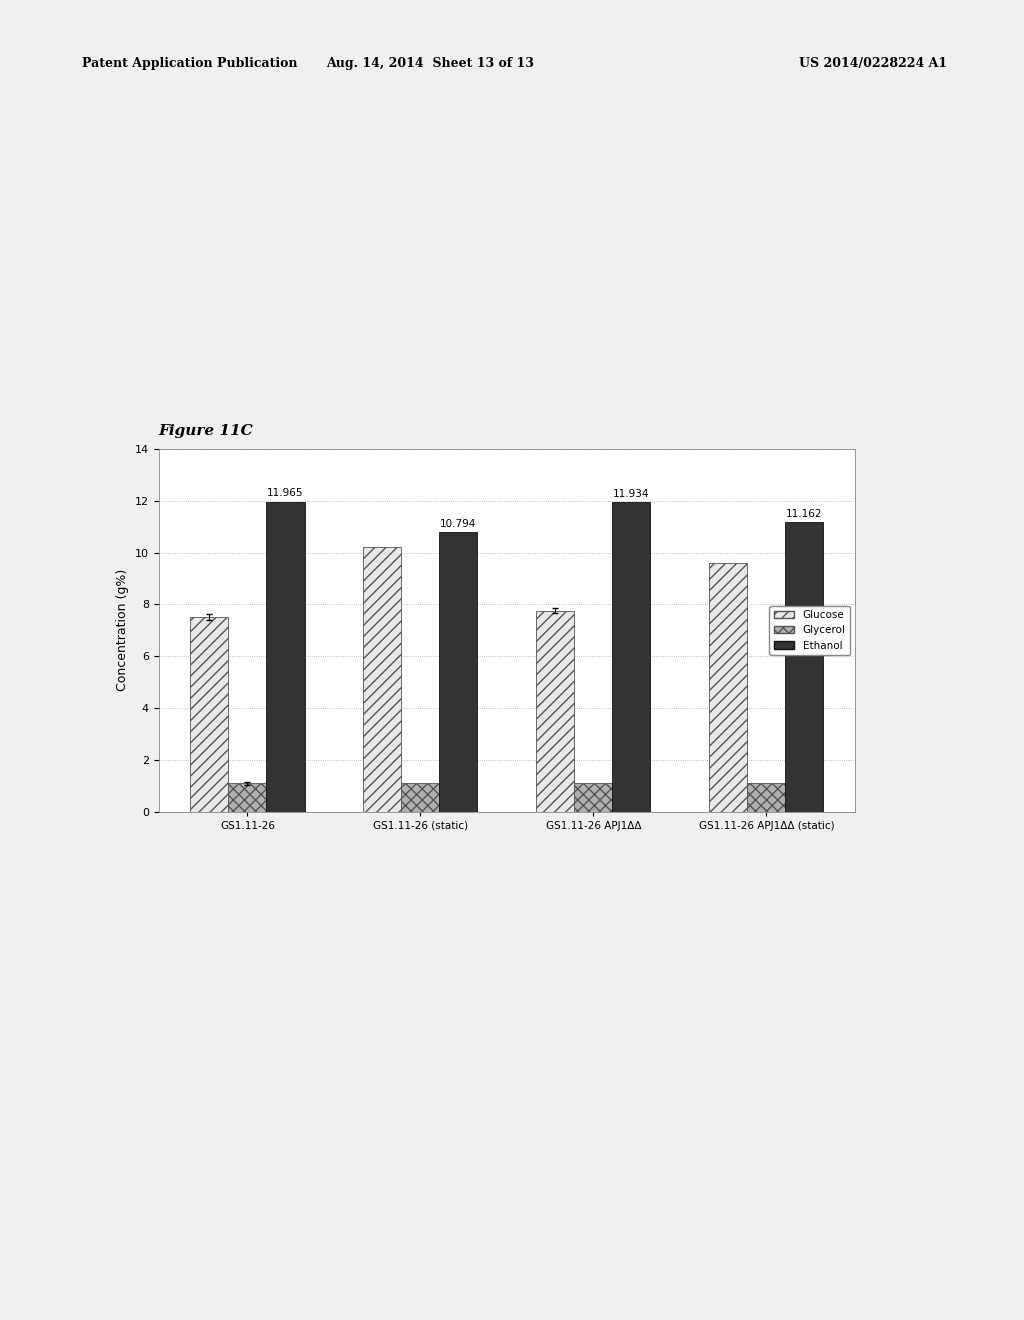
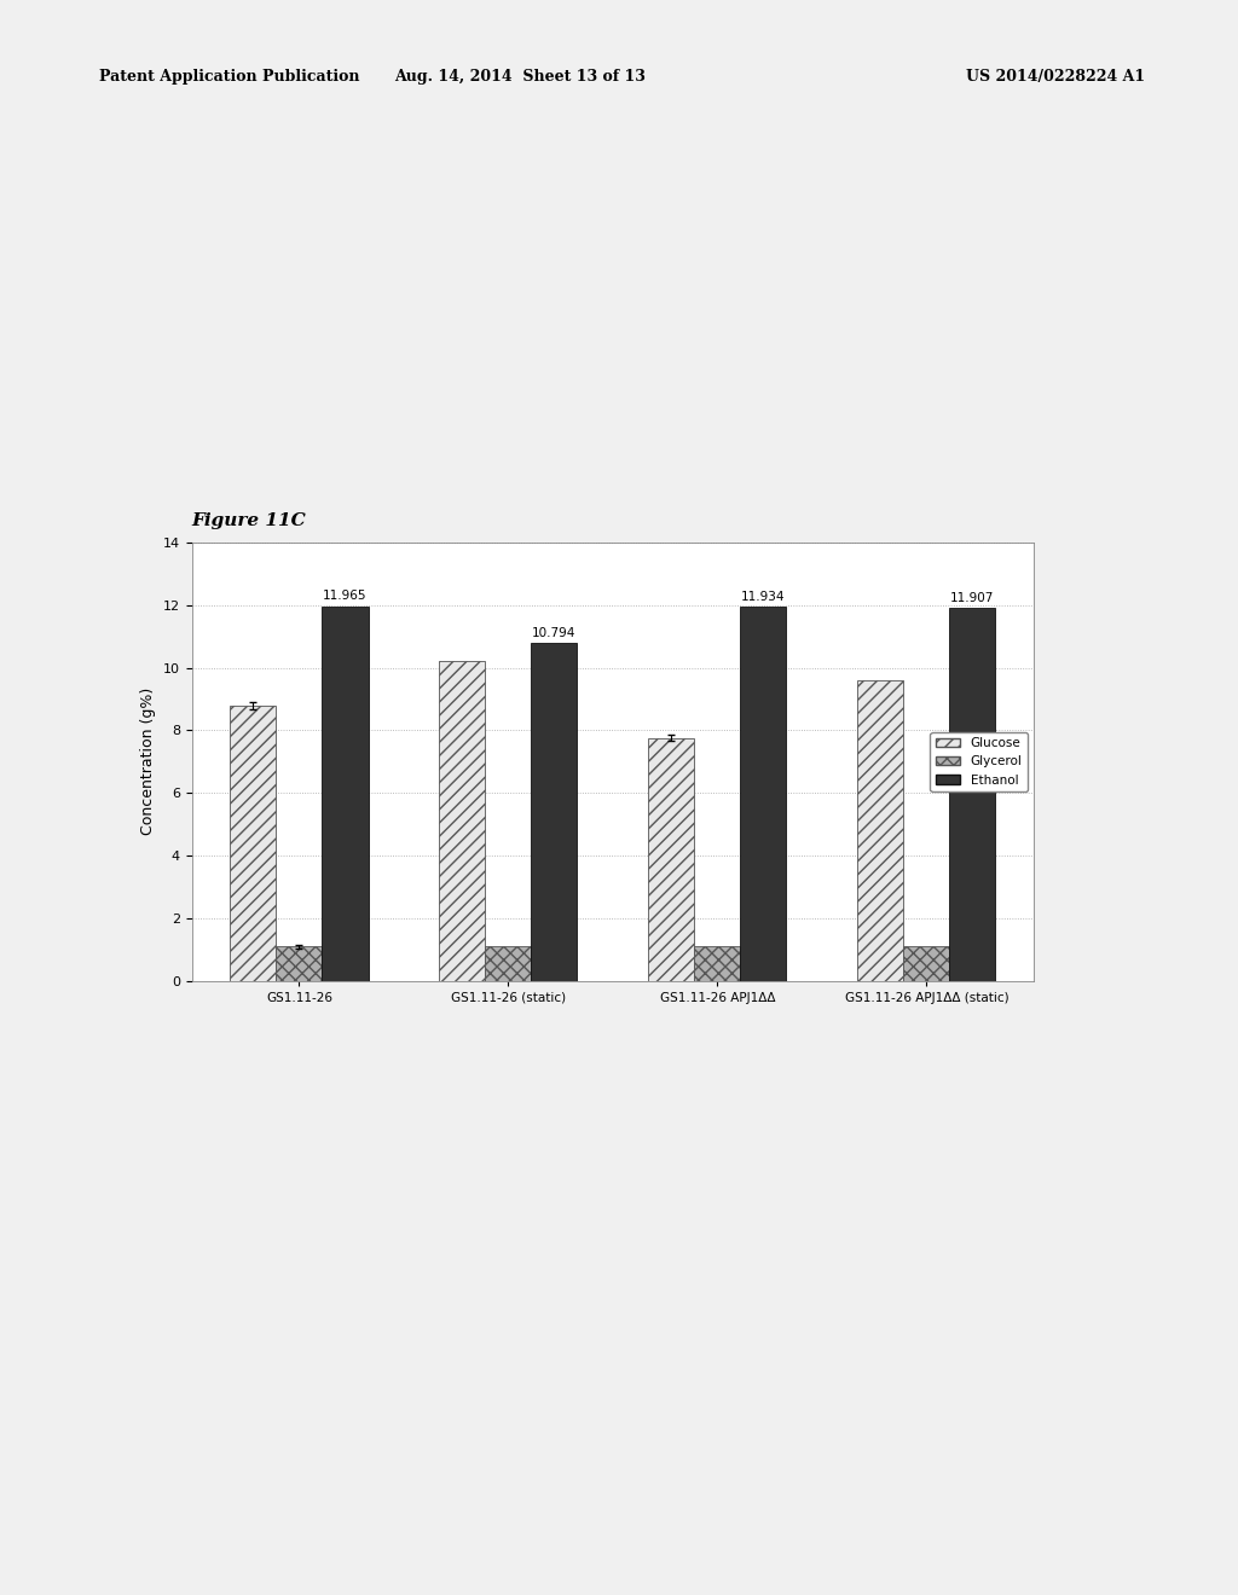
Glucose/GS1.11-26: 7.50 -> 8.80
Ethanol/GS1.11-26 APJ1ΔΔ (static): 11.162 -> 11.907
